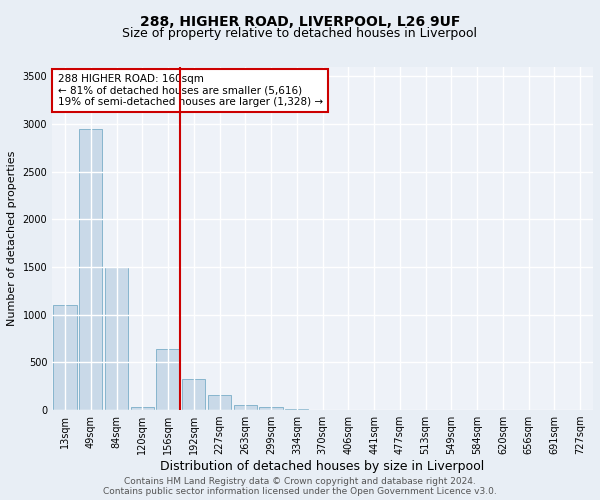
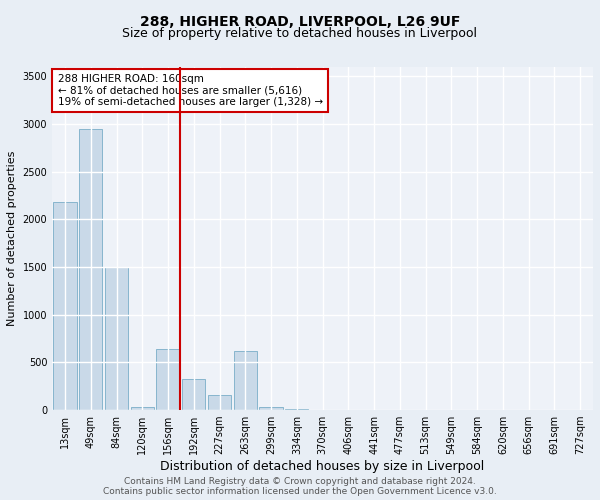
13sqm: 1100 -> 2180
263sqm: 60 -> 620
